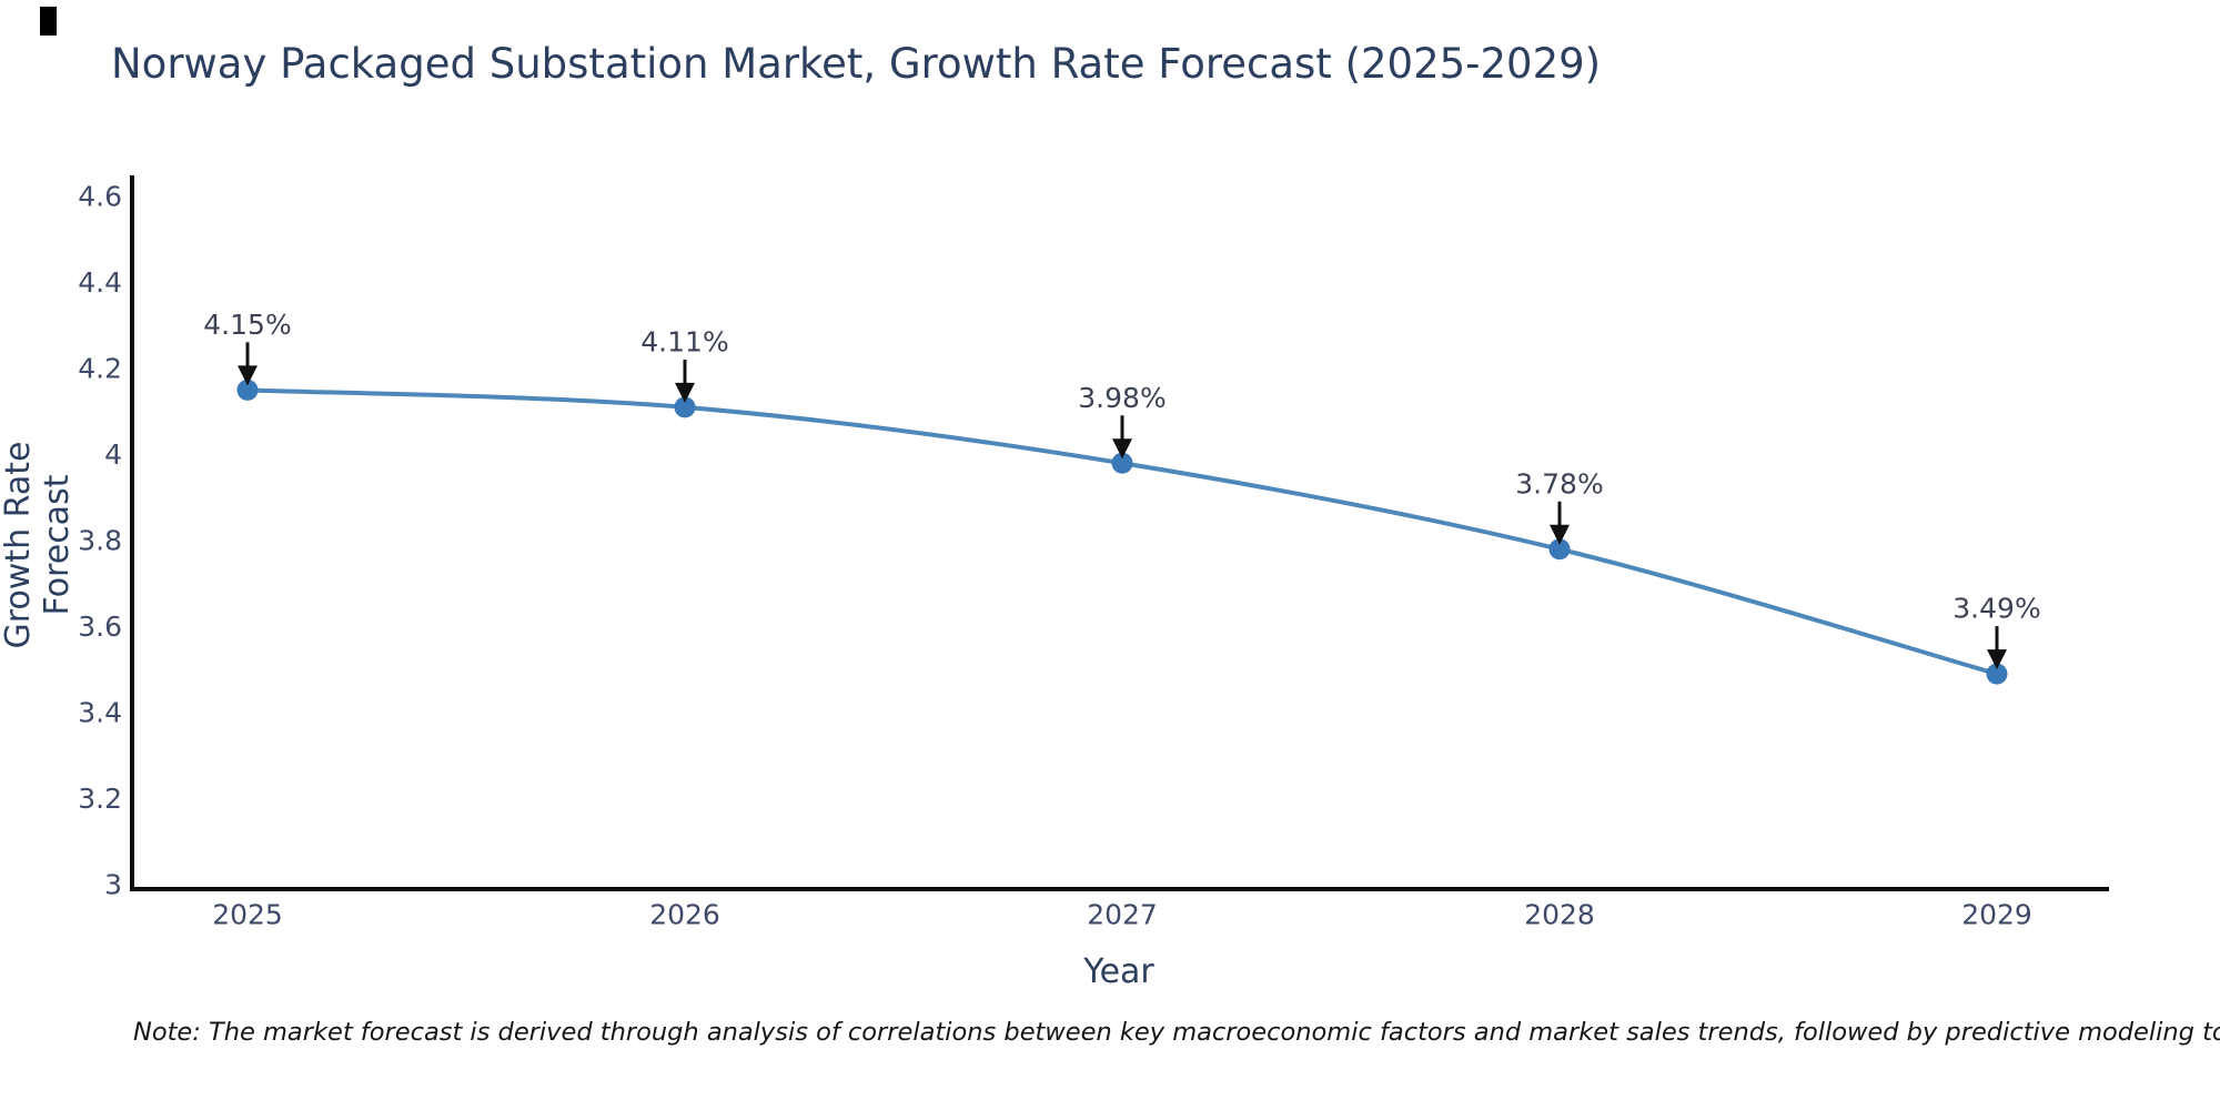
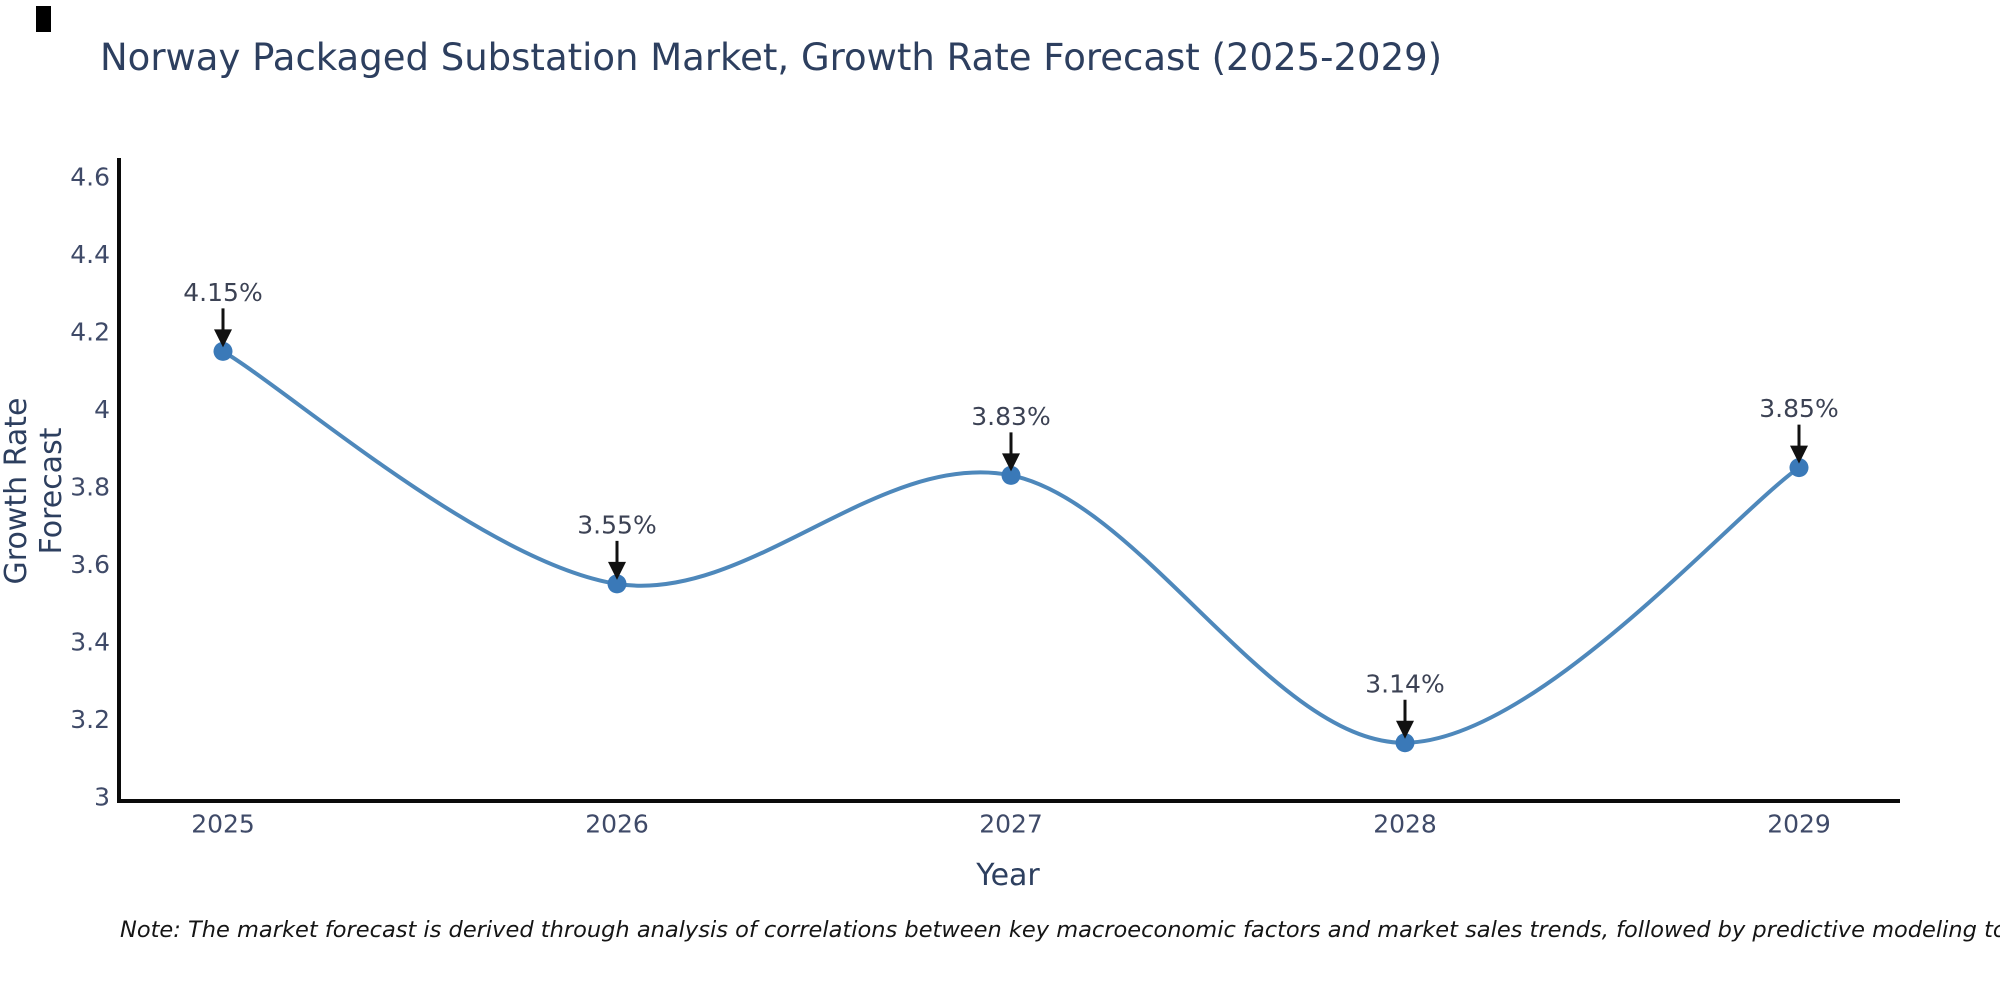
2026: 4.11% -> 3.55%
2027: 3.98% -> 3.83%
2028: 3.78% -> 3.14%
2029: 3.49% -> 3.85%
